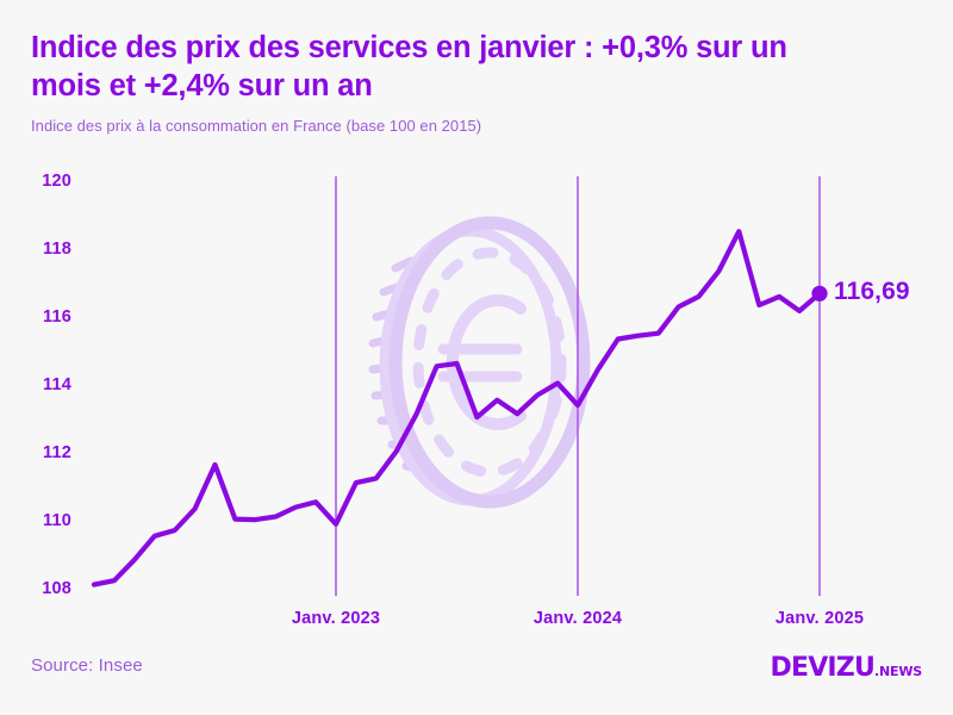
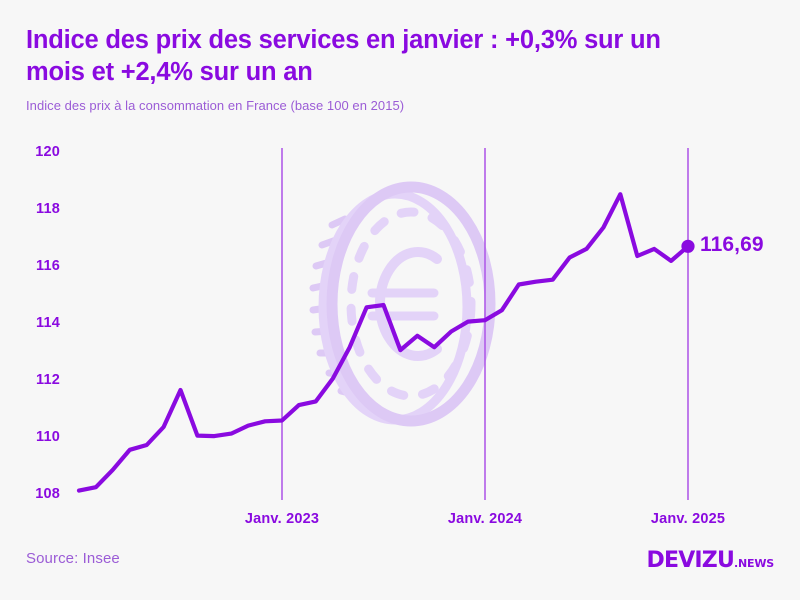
Janv. 2023: 109.9 -> 110.6
Janv. 2024: 113.4 -> 114.1
